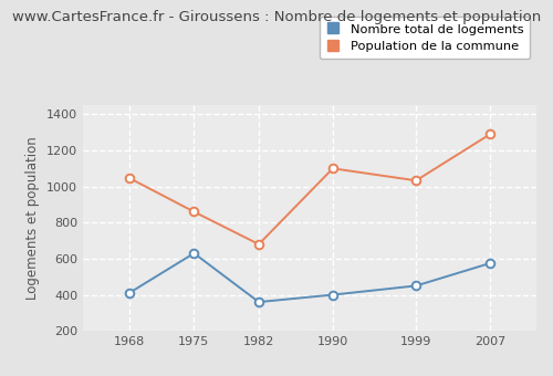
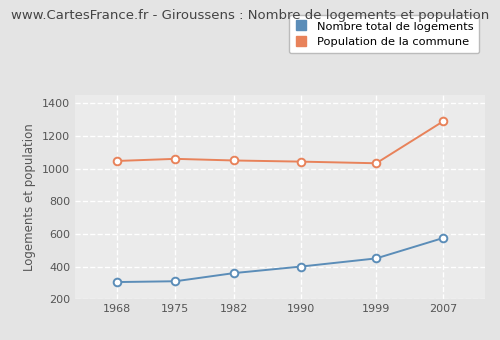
Nombre total de logements/1968: 410 -> 300
Nombre total de logements/1975: 630 -> 310
Population de la commune/1975: 860 -> 1060
Population de la commune/1982: 680 -> 1050
Population de la commune/1990: 1100 -> 1040
